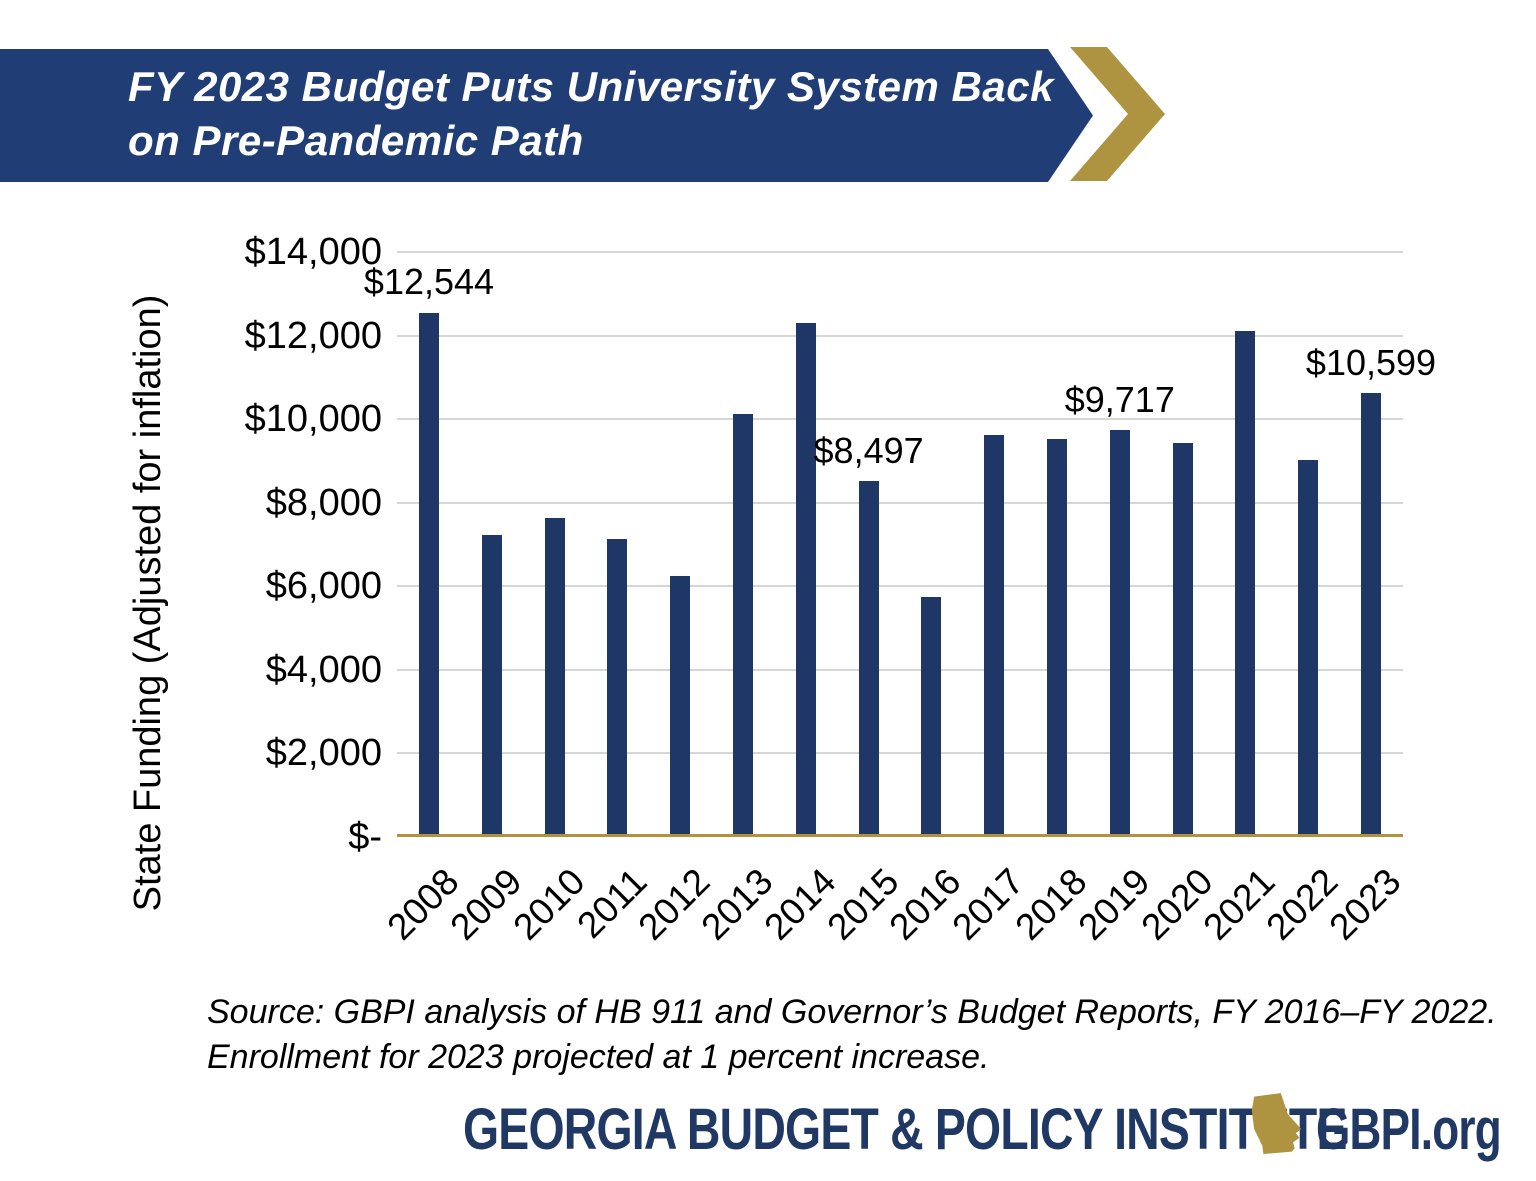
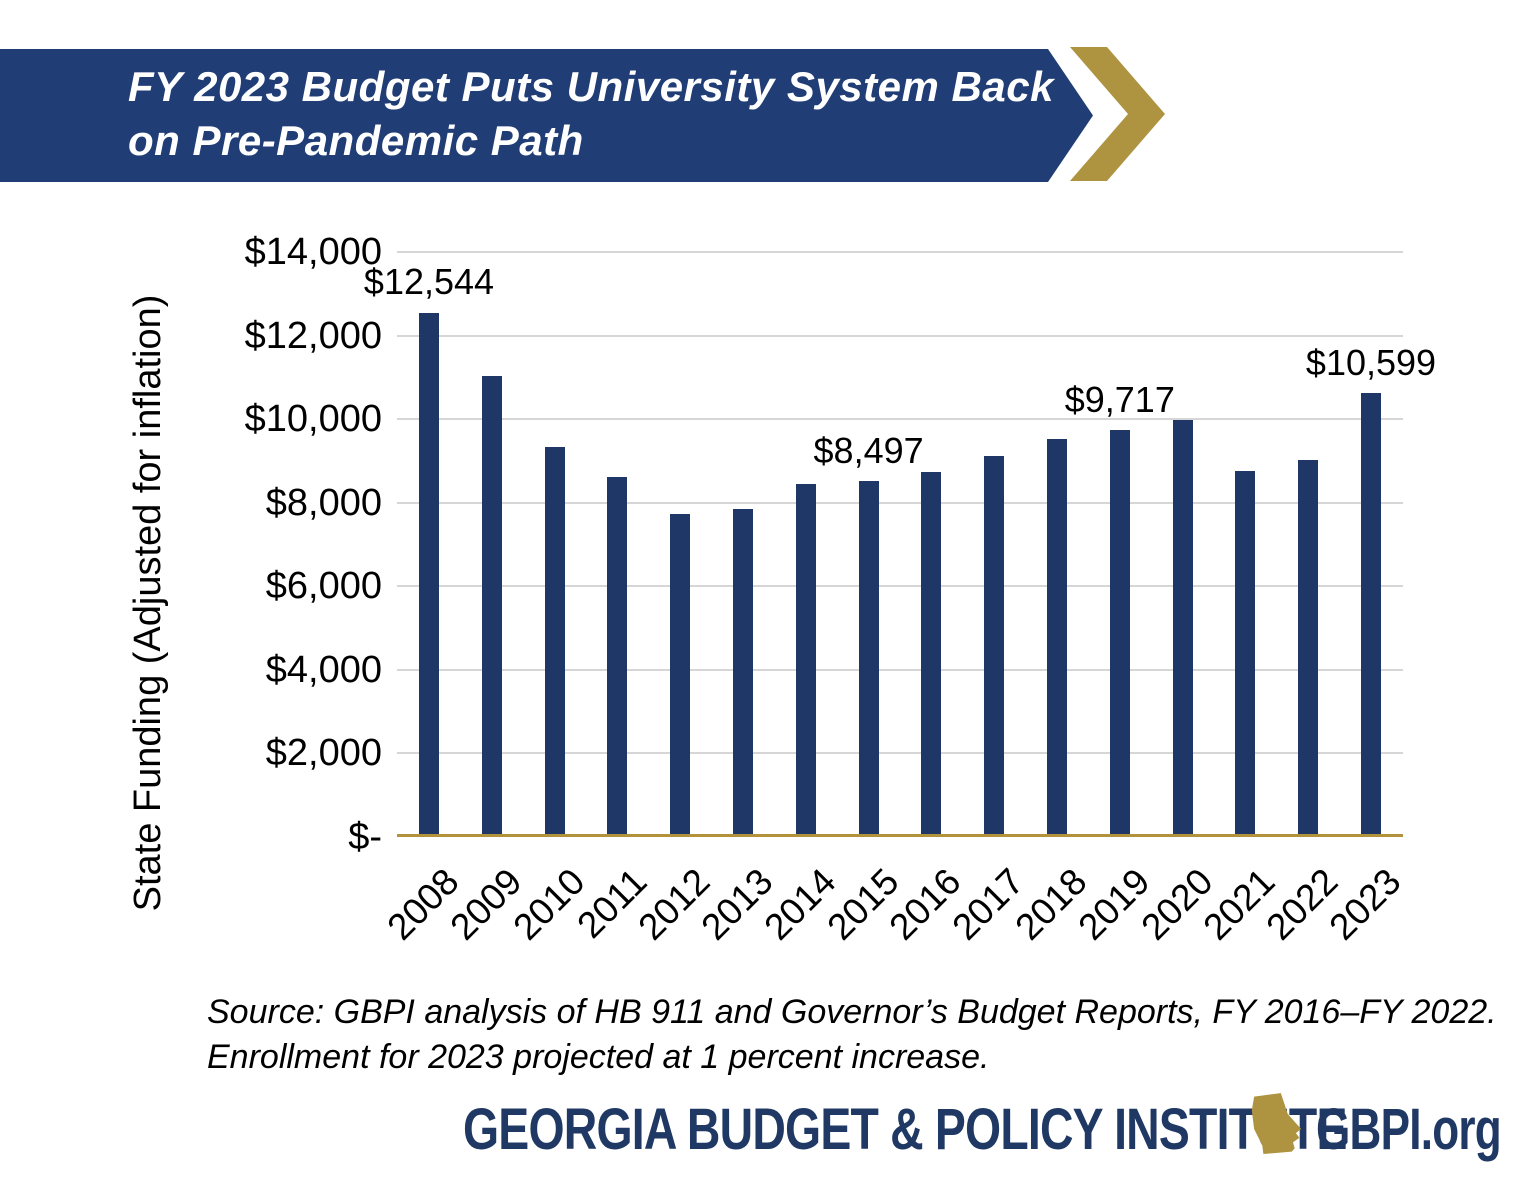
2009: $7200 -> $11000
2010: $7600 -> $9300
2011: $7100 -> $8600
2012: $6200 -> $7700
2013: $10100 -> $7800
2014: $12300 -> $8400
2016: $5700 -> $8700
2017: $9600 -> $9100
2020: $9400 -> $10000
2021: $12100 -> $8700
